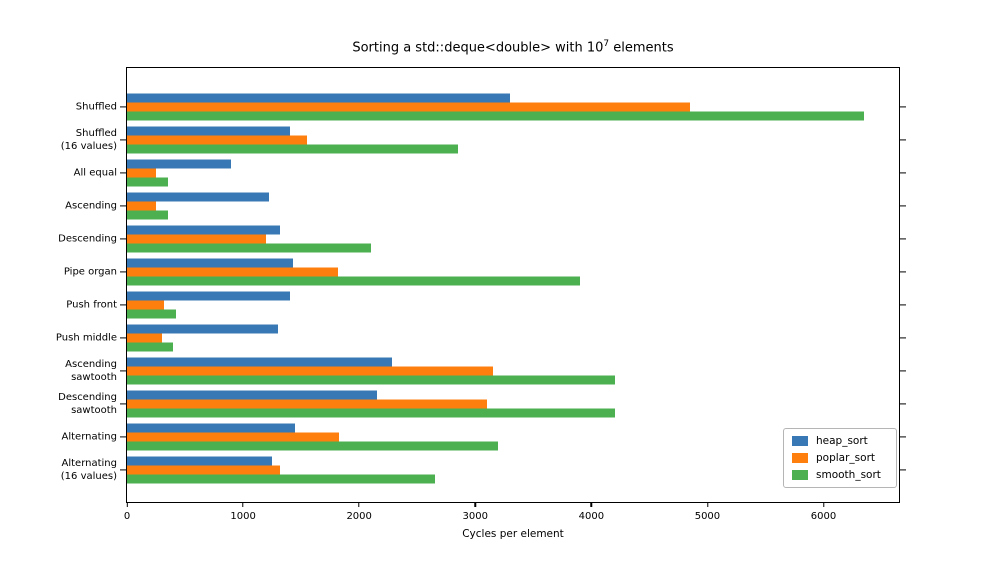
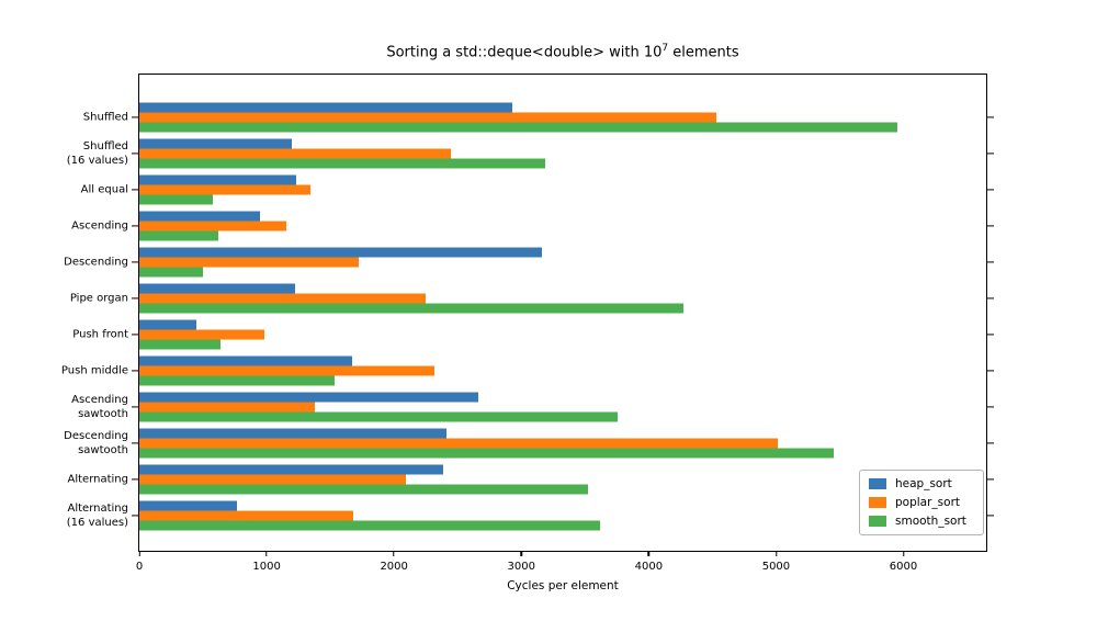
heap_sort/Shuffled: 3300 -> 2930
poplar_sort/Shuffled: 4850 -> 4530
smooth_sort/Shuffled: 6350 -> 5950
heap_sort/Shuffled (16 values): 1400 -> 1200
poplar_sort/Shuffled (16 values): 1550 -> 2450
smooth_sort/Shuffled (16 values): 2850 -> 3190
heap_sort/All equal: 900 -> 1230
poplar_sort/All equal: 250 -> 1340
smooth_sort/All equal: 350 -> 580
heap_sort/Ascending: 1220 -> 950
poplar_sort/Ascending: 250 -> 1150
smooth_sort/Ascending: 350 -> 620
heap_sort/Descending: 1320 -> 3160
poplar_sort/Descending: 1200 -> 1720
smooth_sort/Descending: 2100 -> 500
heap_sort/Pipe organ: 1430 -> 1220
poplar_sort/Pipe organ: 1820 -> 2250
smooth_sort/Pipe organ: 3900 -> 4270
heap_sort/Push front: 1400 -> 450
poplar_sort/Push front: 320 -> 980
smooth_sort/Push front: 420 -> 640
heap_sort/Push middle: 1300 -> 1670
poplar_sort/Push middle: 300 -> 2320
smooth_sort/Push middle: 400 -> 1530
heap_sort/Ascending sawtooth: 2280 -> 2660
poplar_sort/Ascending sawtooth: 3150 -> 1380
smooth_sort/Ascending sawtooth: 4200 -> 3760
heap_sort/Descending sawtooth: 2150 -> 2410
poplar_sort/Descending sawtooth: 3100 -> 5010
smooth_sort/Descending sawtooth: 4200 -> 5450
heap_sort/Alternating: 1450 -> 2390
poplar_sort/Alternating: 1830 -> 2090
smooth_sort/Alternating: 3200 -> 3520
heap_sort/Alternating (16 values): 1250 -> 770
poplar_sort/Alternating (16 values): 1320 -> 1680
smooth_sort/Alternating (16 values): 2650 -> 3620
